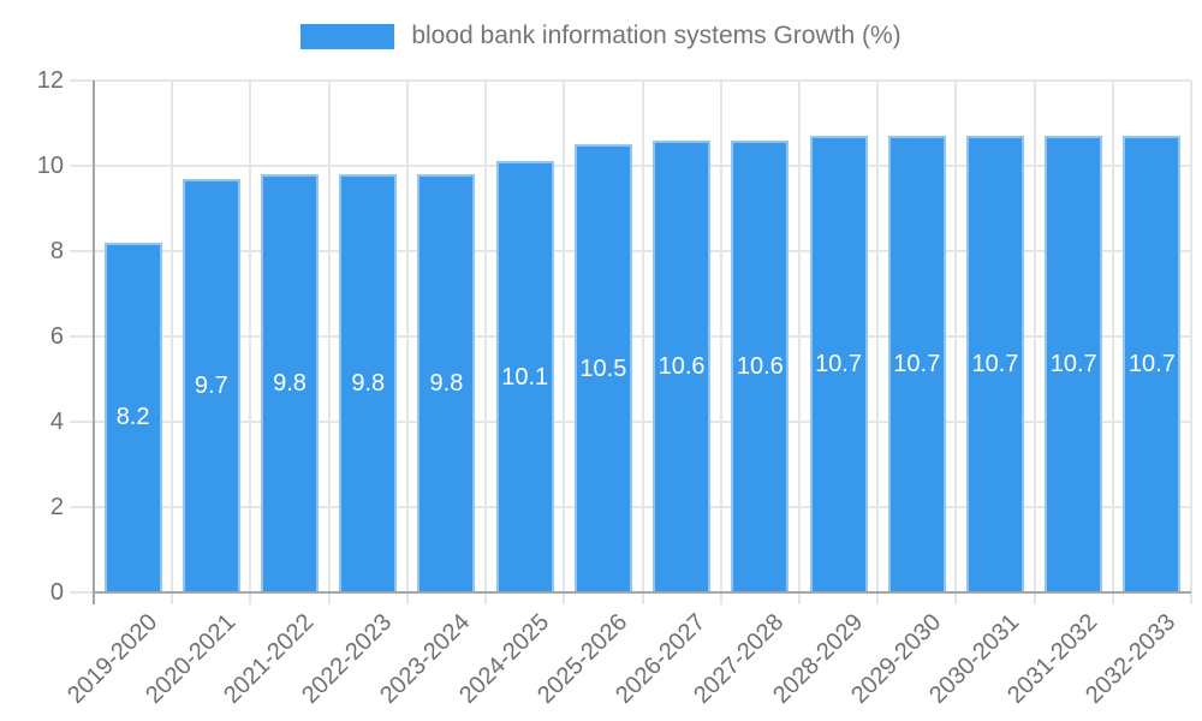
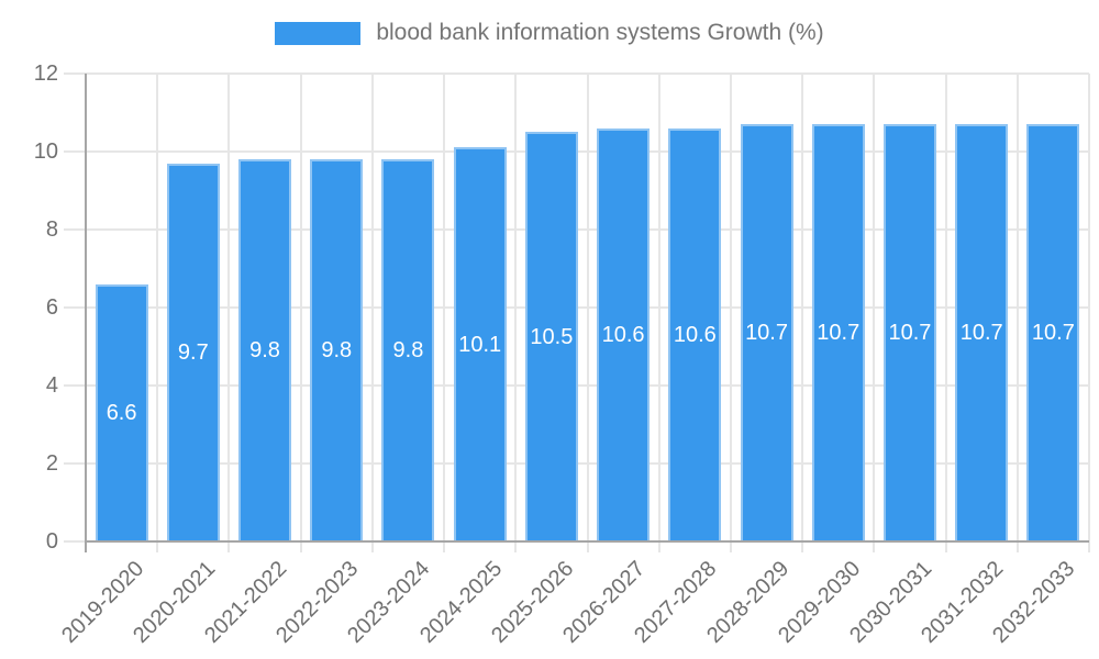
2019-2020: 8.2 -> 6.6
